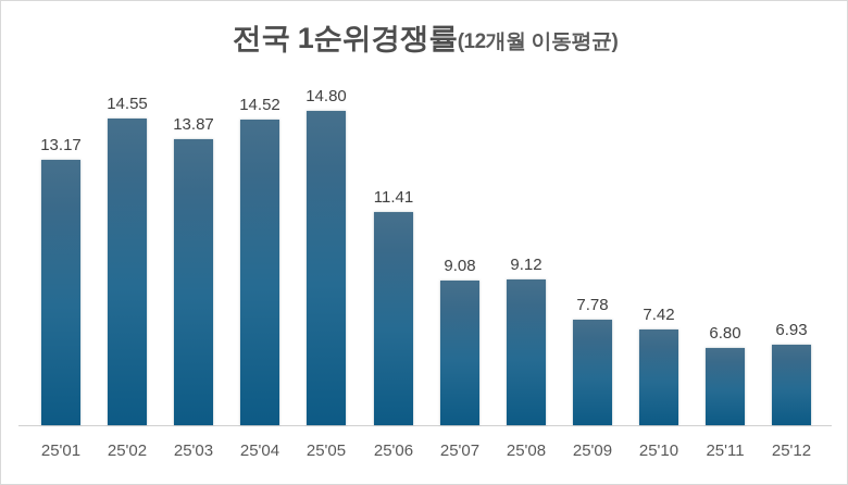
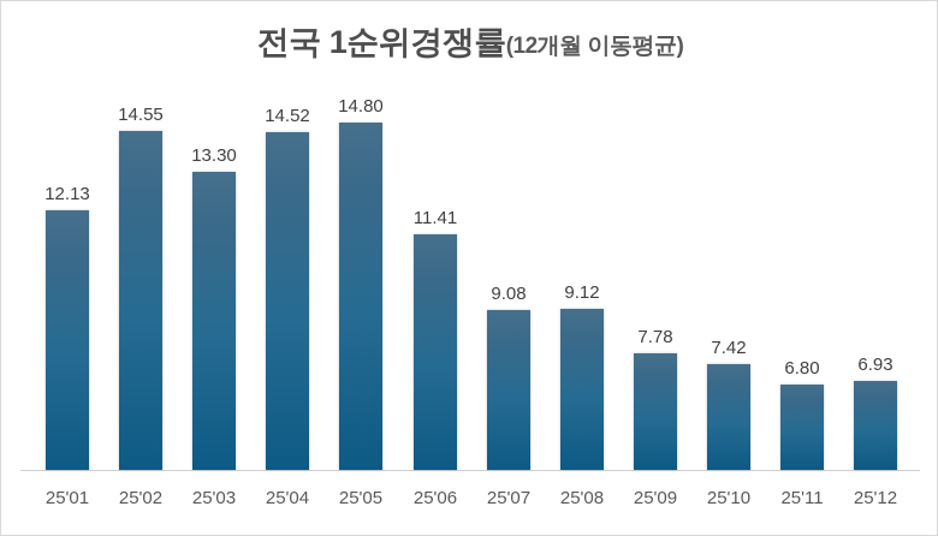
25'01: 13.17 -> 12.13
25'03: 13.87 -> 13.30
